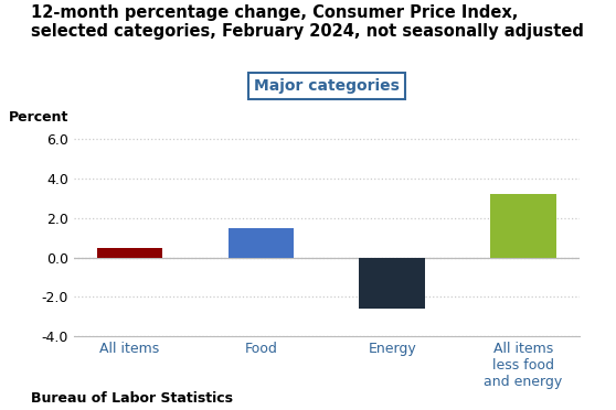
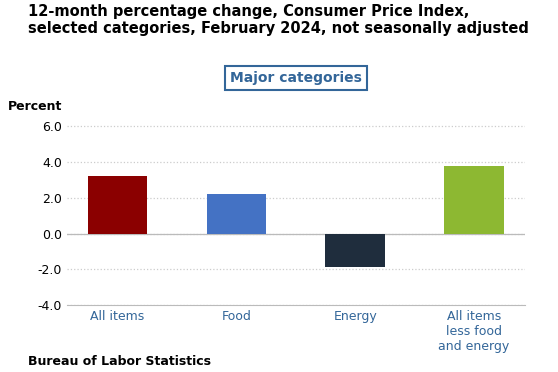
All items: 0.5 -> 3.2
Food: 1.5 -> 2.2
Energy: -2.6 -> -1.9
All items less food and energy: 3.2 -> 3.8
